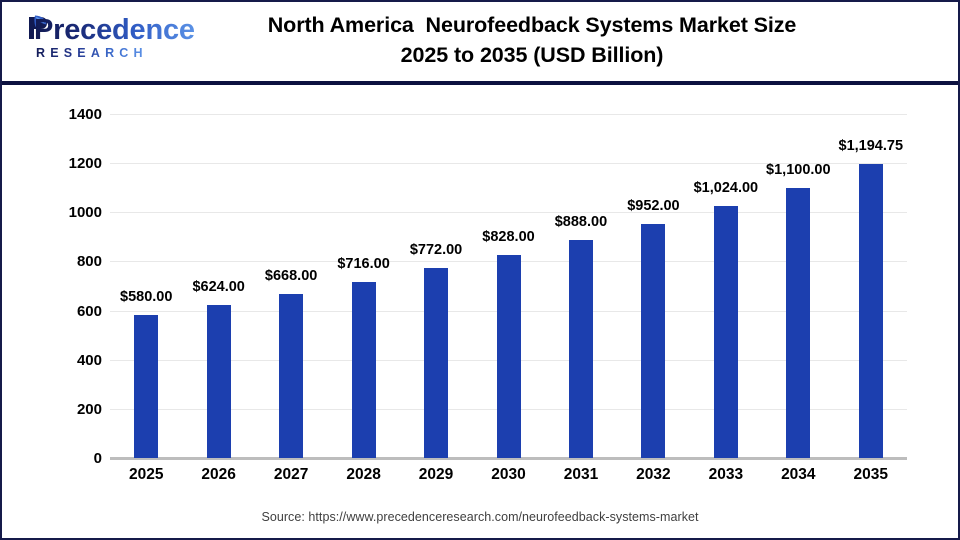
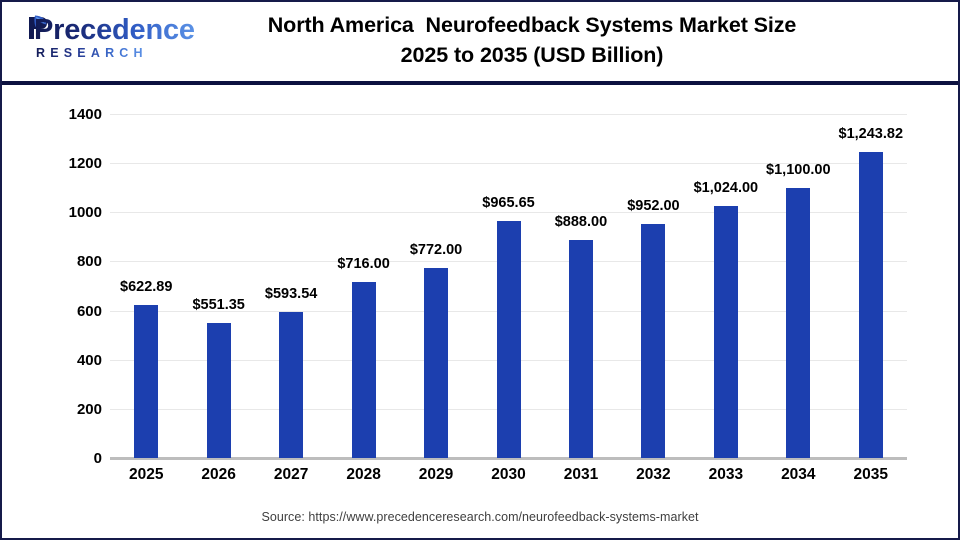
2025: $580.00 -> $622.89
2026: $624.00 -> $551.35
2027: $668.00 -> $593.54
2030: $828.00 -> $965.65
2035: $1,194.75 -> $1,243.82
